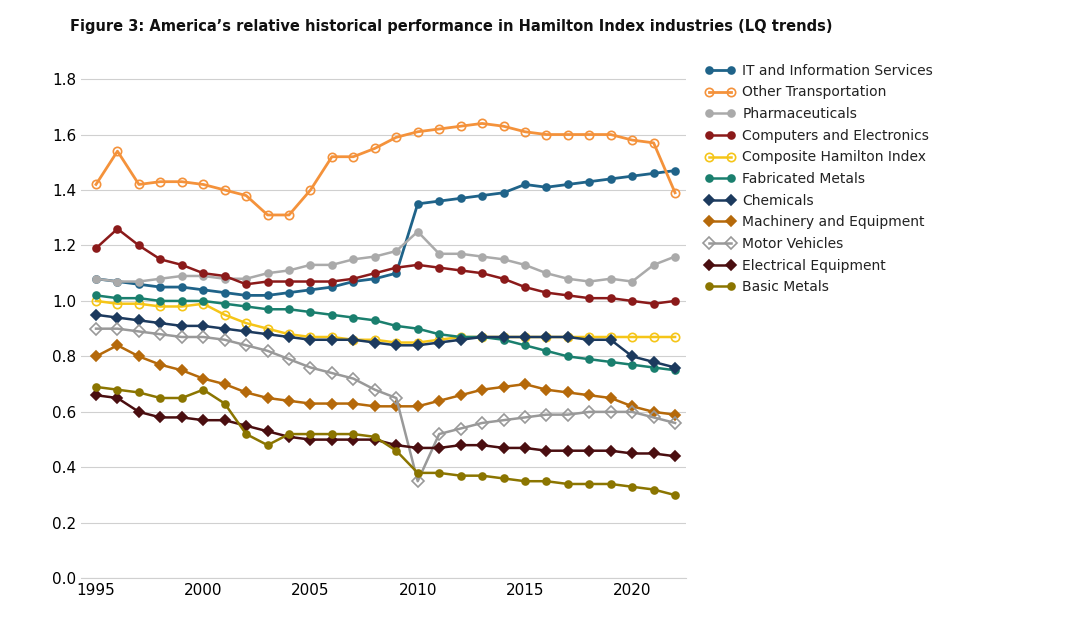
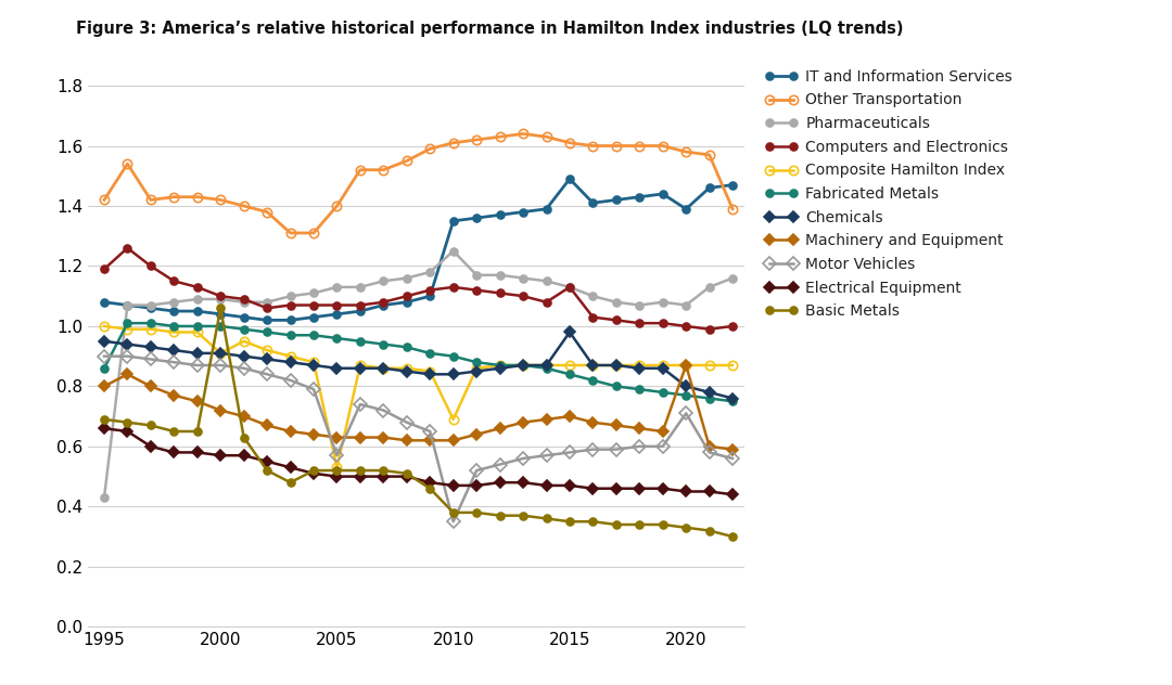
Pharmaceuticals/1995: 1.08 -> 0.43
Fabricated Metals/1995: 1.02 -> 0.86
Composite Hamilton Index/2000: 0.99 -> 0.91
Basic Metals/2000: 0.68 -> 1.06
Composite Hamilton Index/2005: 0.87 -> 0.53
Motor Vehicles/2005: 0.76 -> 0.57
Composite Hamilton Index/2010: 0.85 -> 0.69
IT and Information Services/2015: 1.42 -> 1.49
Computers and Electronics/2015: 1.05 -> 1.13
Chemicals/2015: 0.87 -> 0.98
IT and Information Services/2020: 1.45 -> 1.39
Machinery and Equipment/2020: 0.62 -> 0.87
Motor Vehicles/2020: 0.60 -> 0.71
